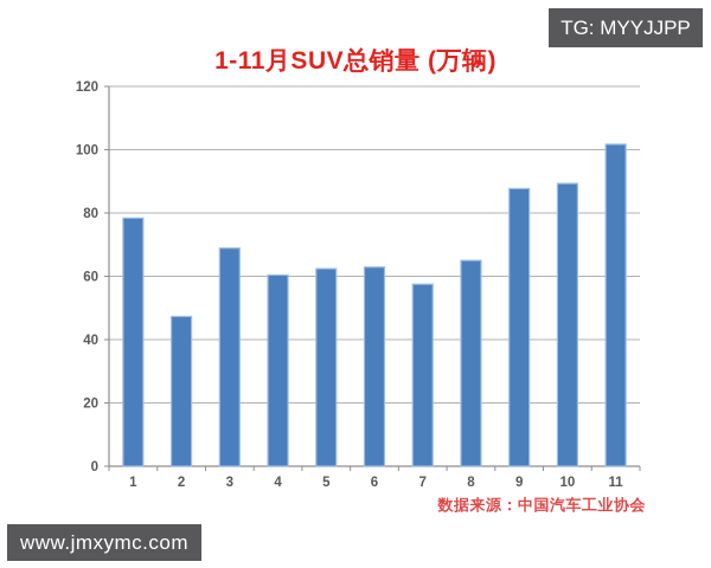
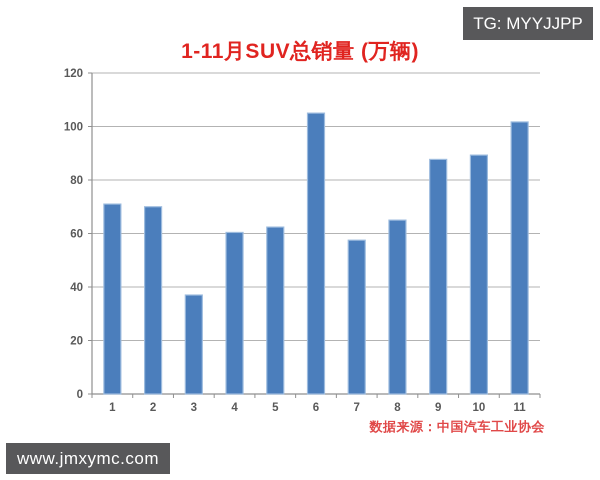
1: 78 -> 71
2: 47 -> 70
3: 69 -> 37
6: 63 -> 105
